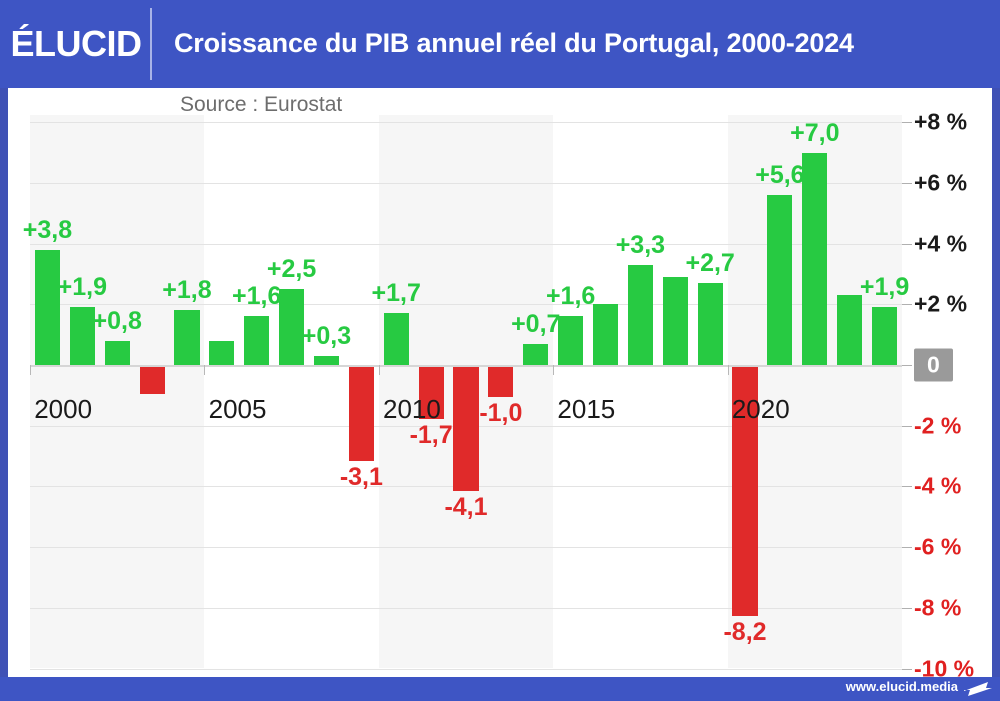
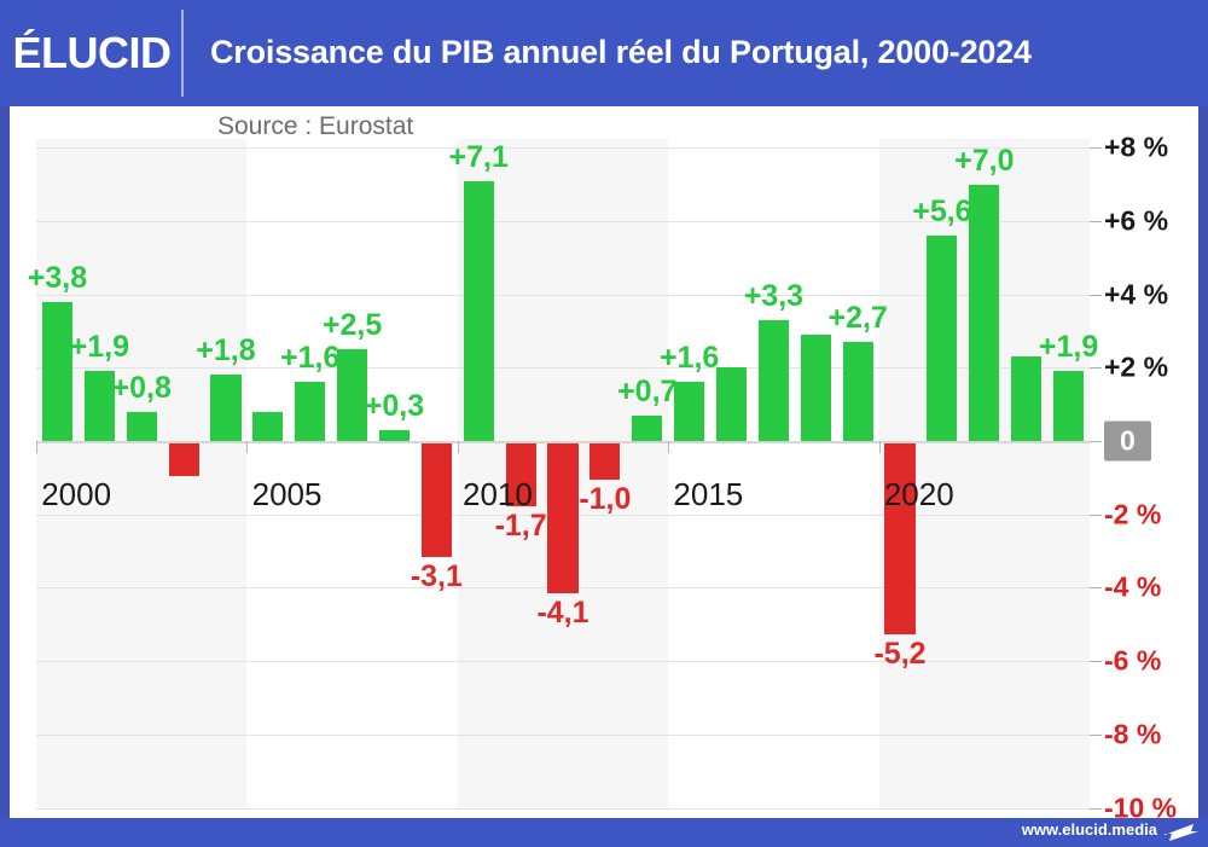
2010: +1,7 -> +7,1
2020: -8,2 -> -5,2
